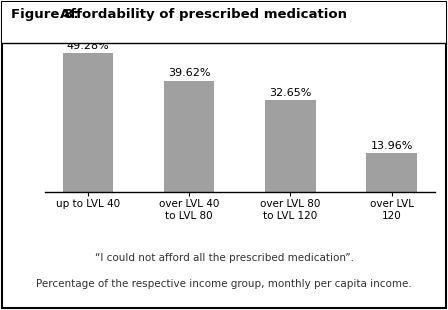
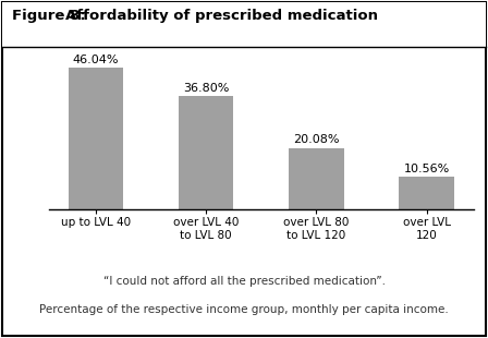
up to LVL 40: 49.28% -> 46.04%
over LVL 40 to LVL 80: 39.62% -> 36.80%
over LVL 80 to LVL 120: 32.65% -> 20.08%
over LVL 120: 13.96% -> 10.56%
